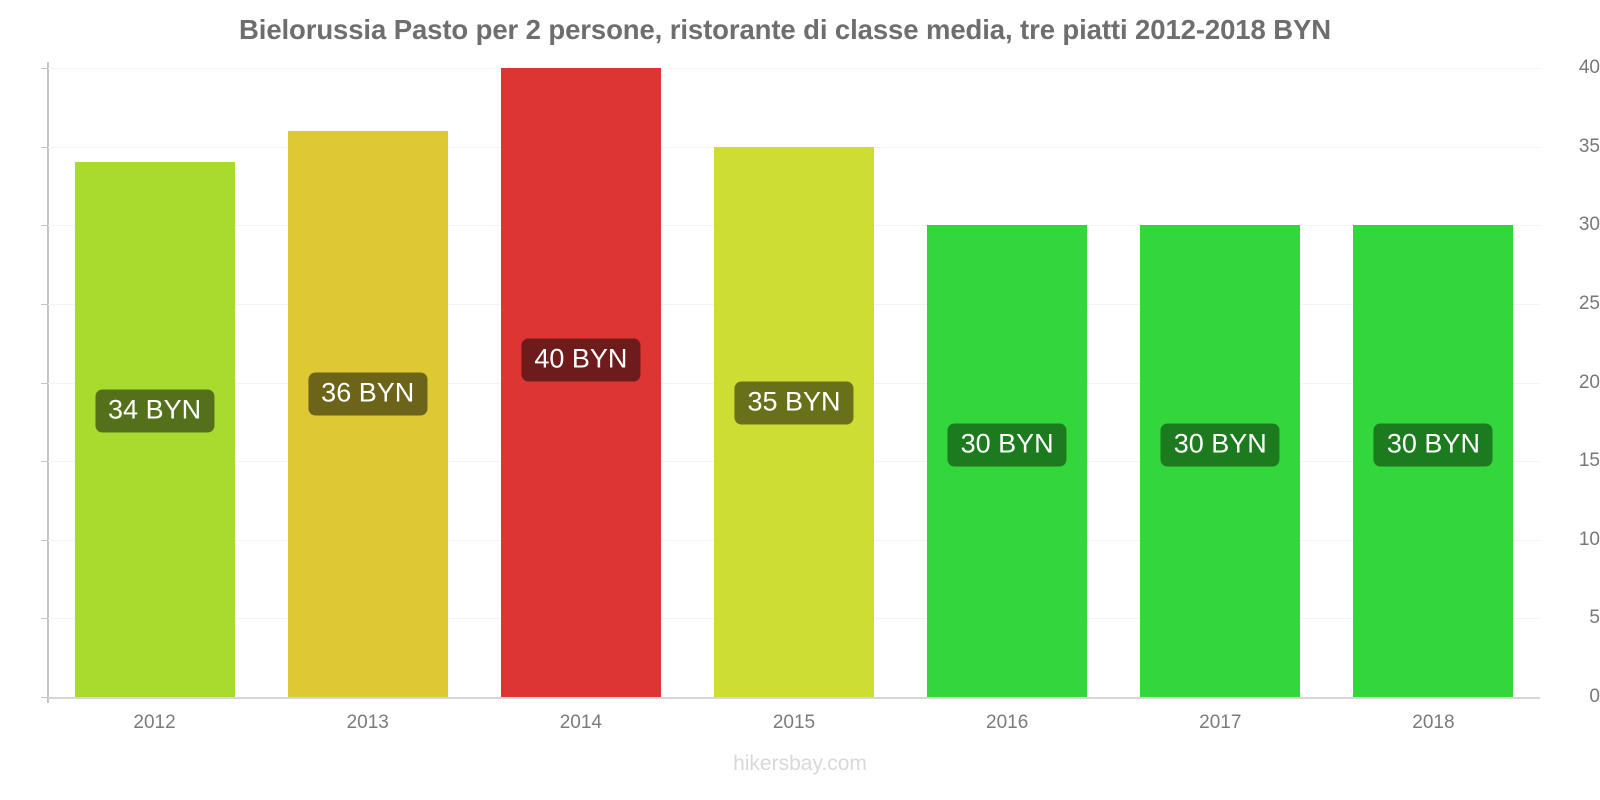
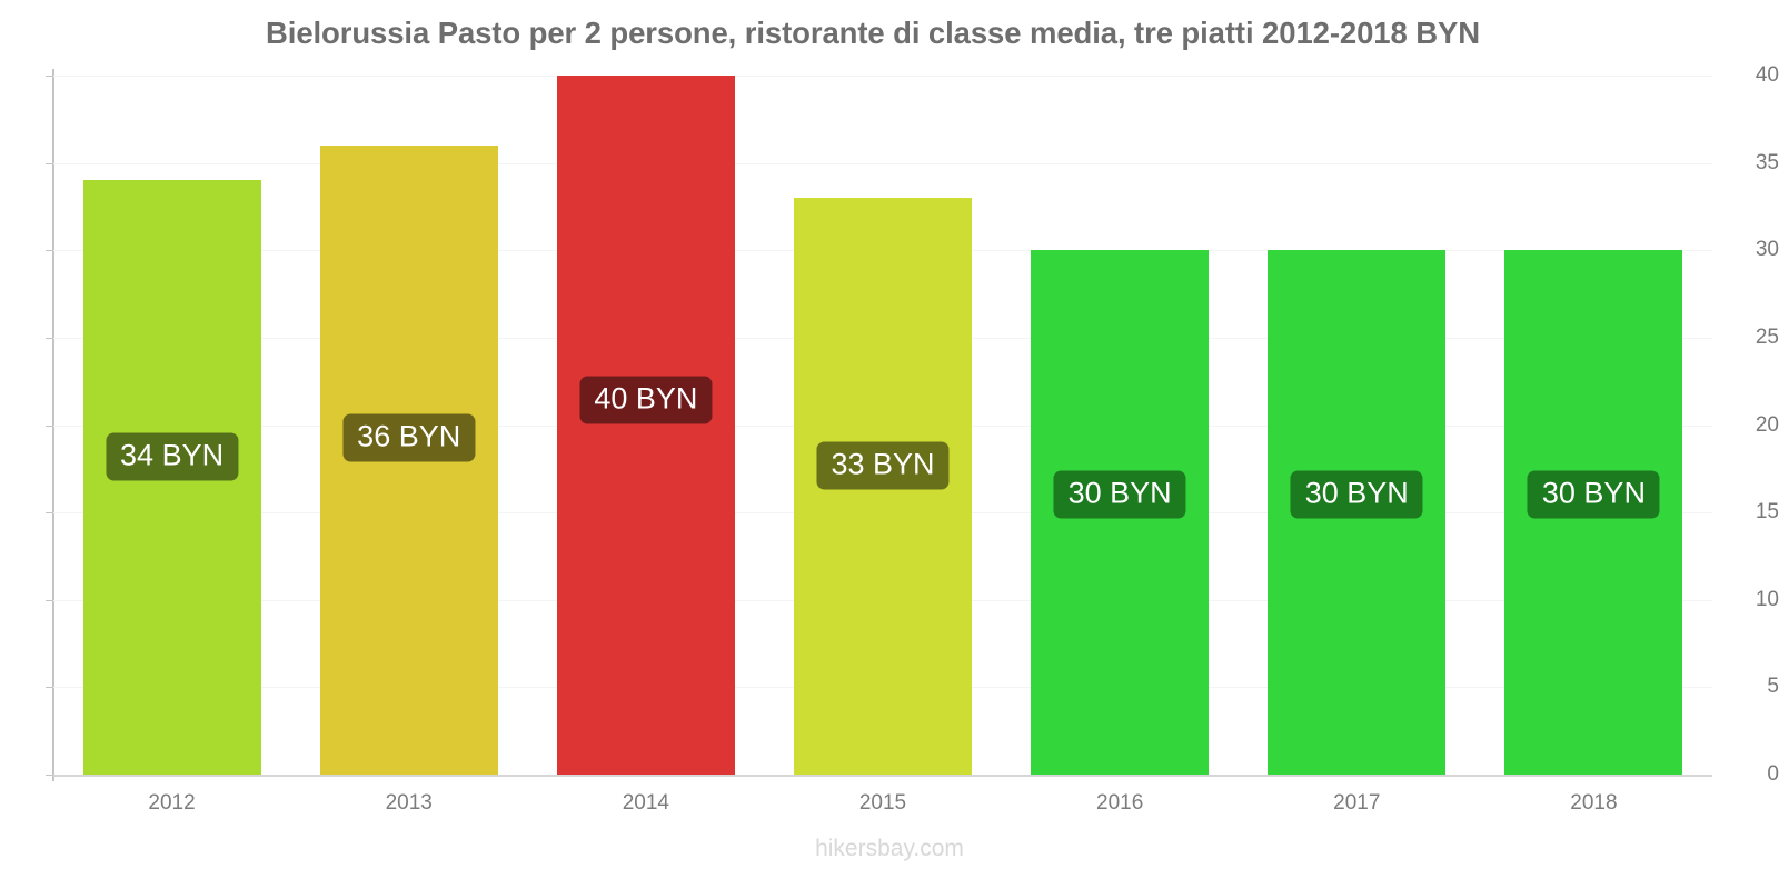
2015: 35 -> 33
